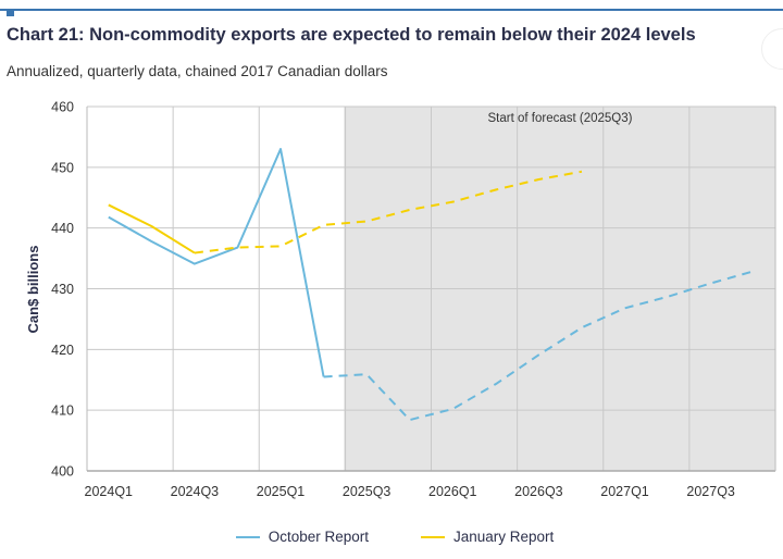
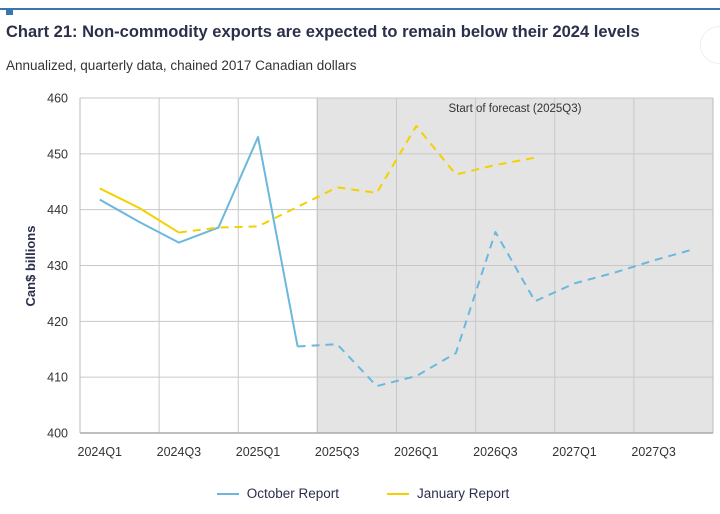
January Report/2025Q3: 441 -> 444
January Report/2026Q1: 444 -> 455
October Report/2026Q3: 419 -> 436
